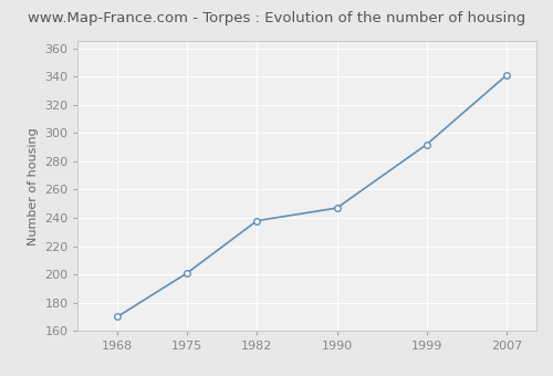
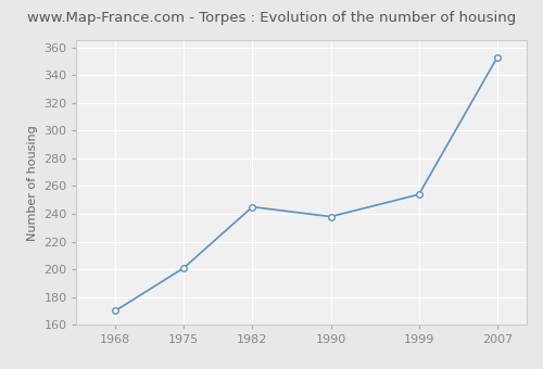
1982: 238 -> 245
1990: 247 -> 238
1999: 292 -> 254
2007: 341 -> 353
